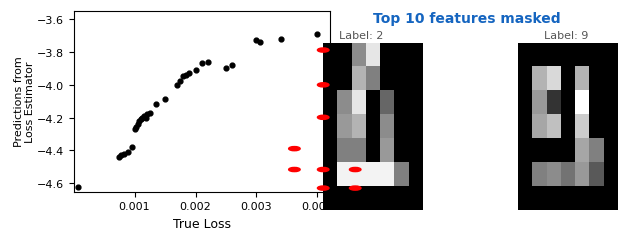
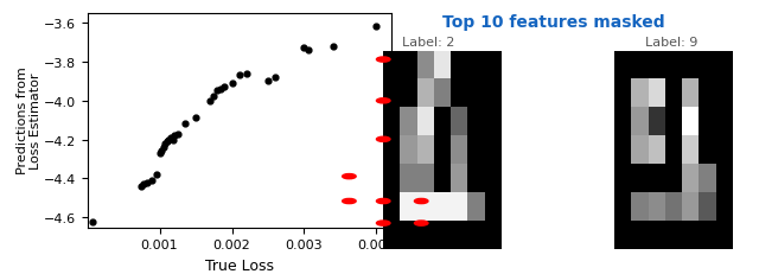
0.004: -3.69 -> -3.62
